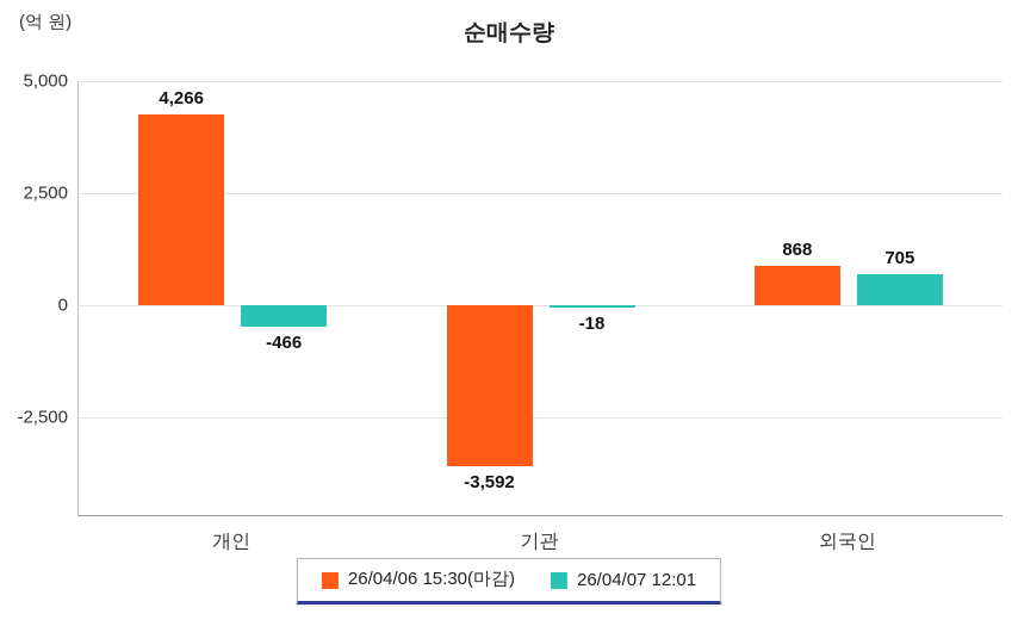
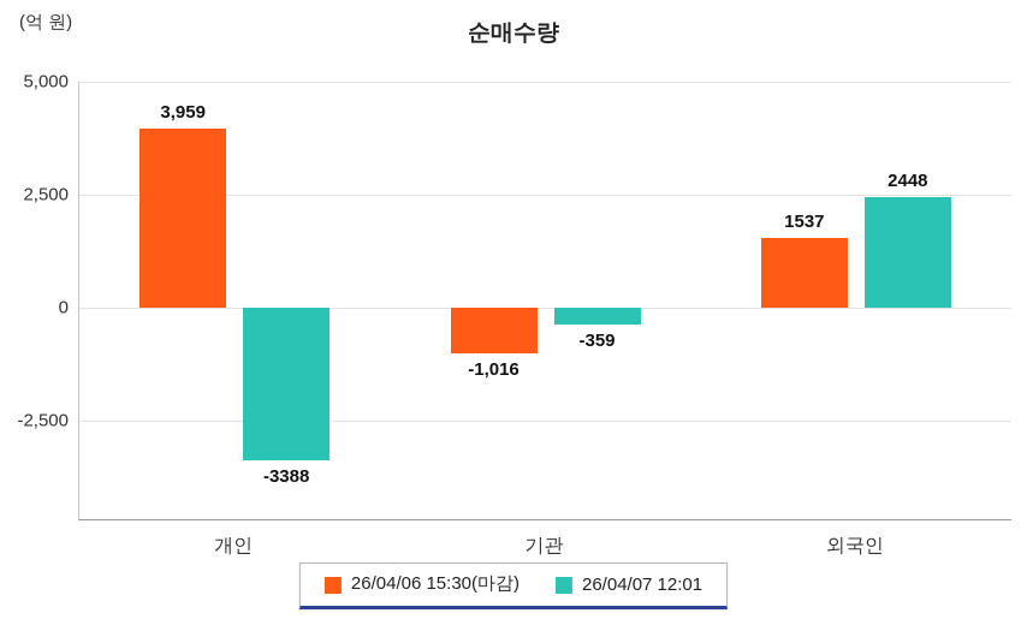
26/04/06 15:30(마감)/개인: 4,266 -> 3,959
26/04/07 12:01/개인: -466 -> -3388
26/04/06 15:30(마감)/기관: -3,592 -> -1,016
26/04/07 12:01/기관: -18 -> -359
26/04/06 15:30(마감)/외국인: 868 -> 1537
26/04/07 12:01/외국인: 705 -> 2448
